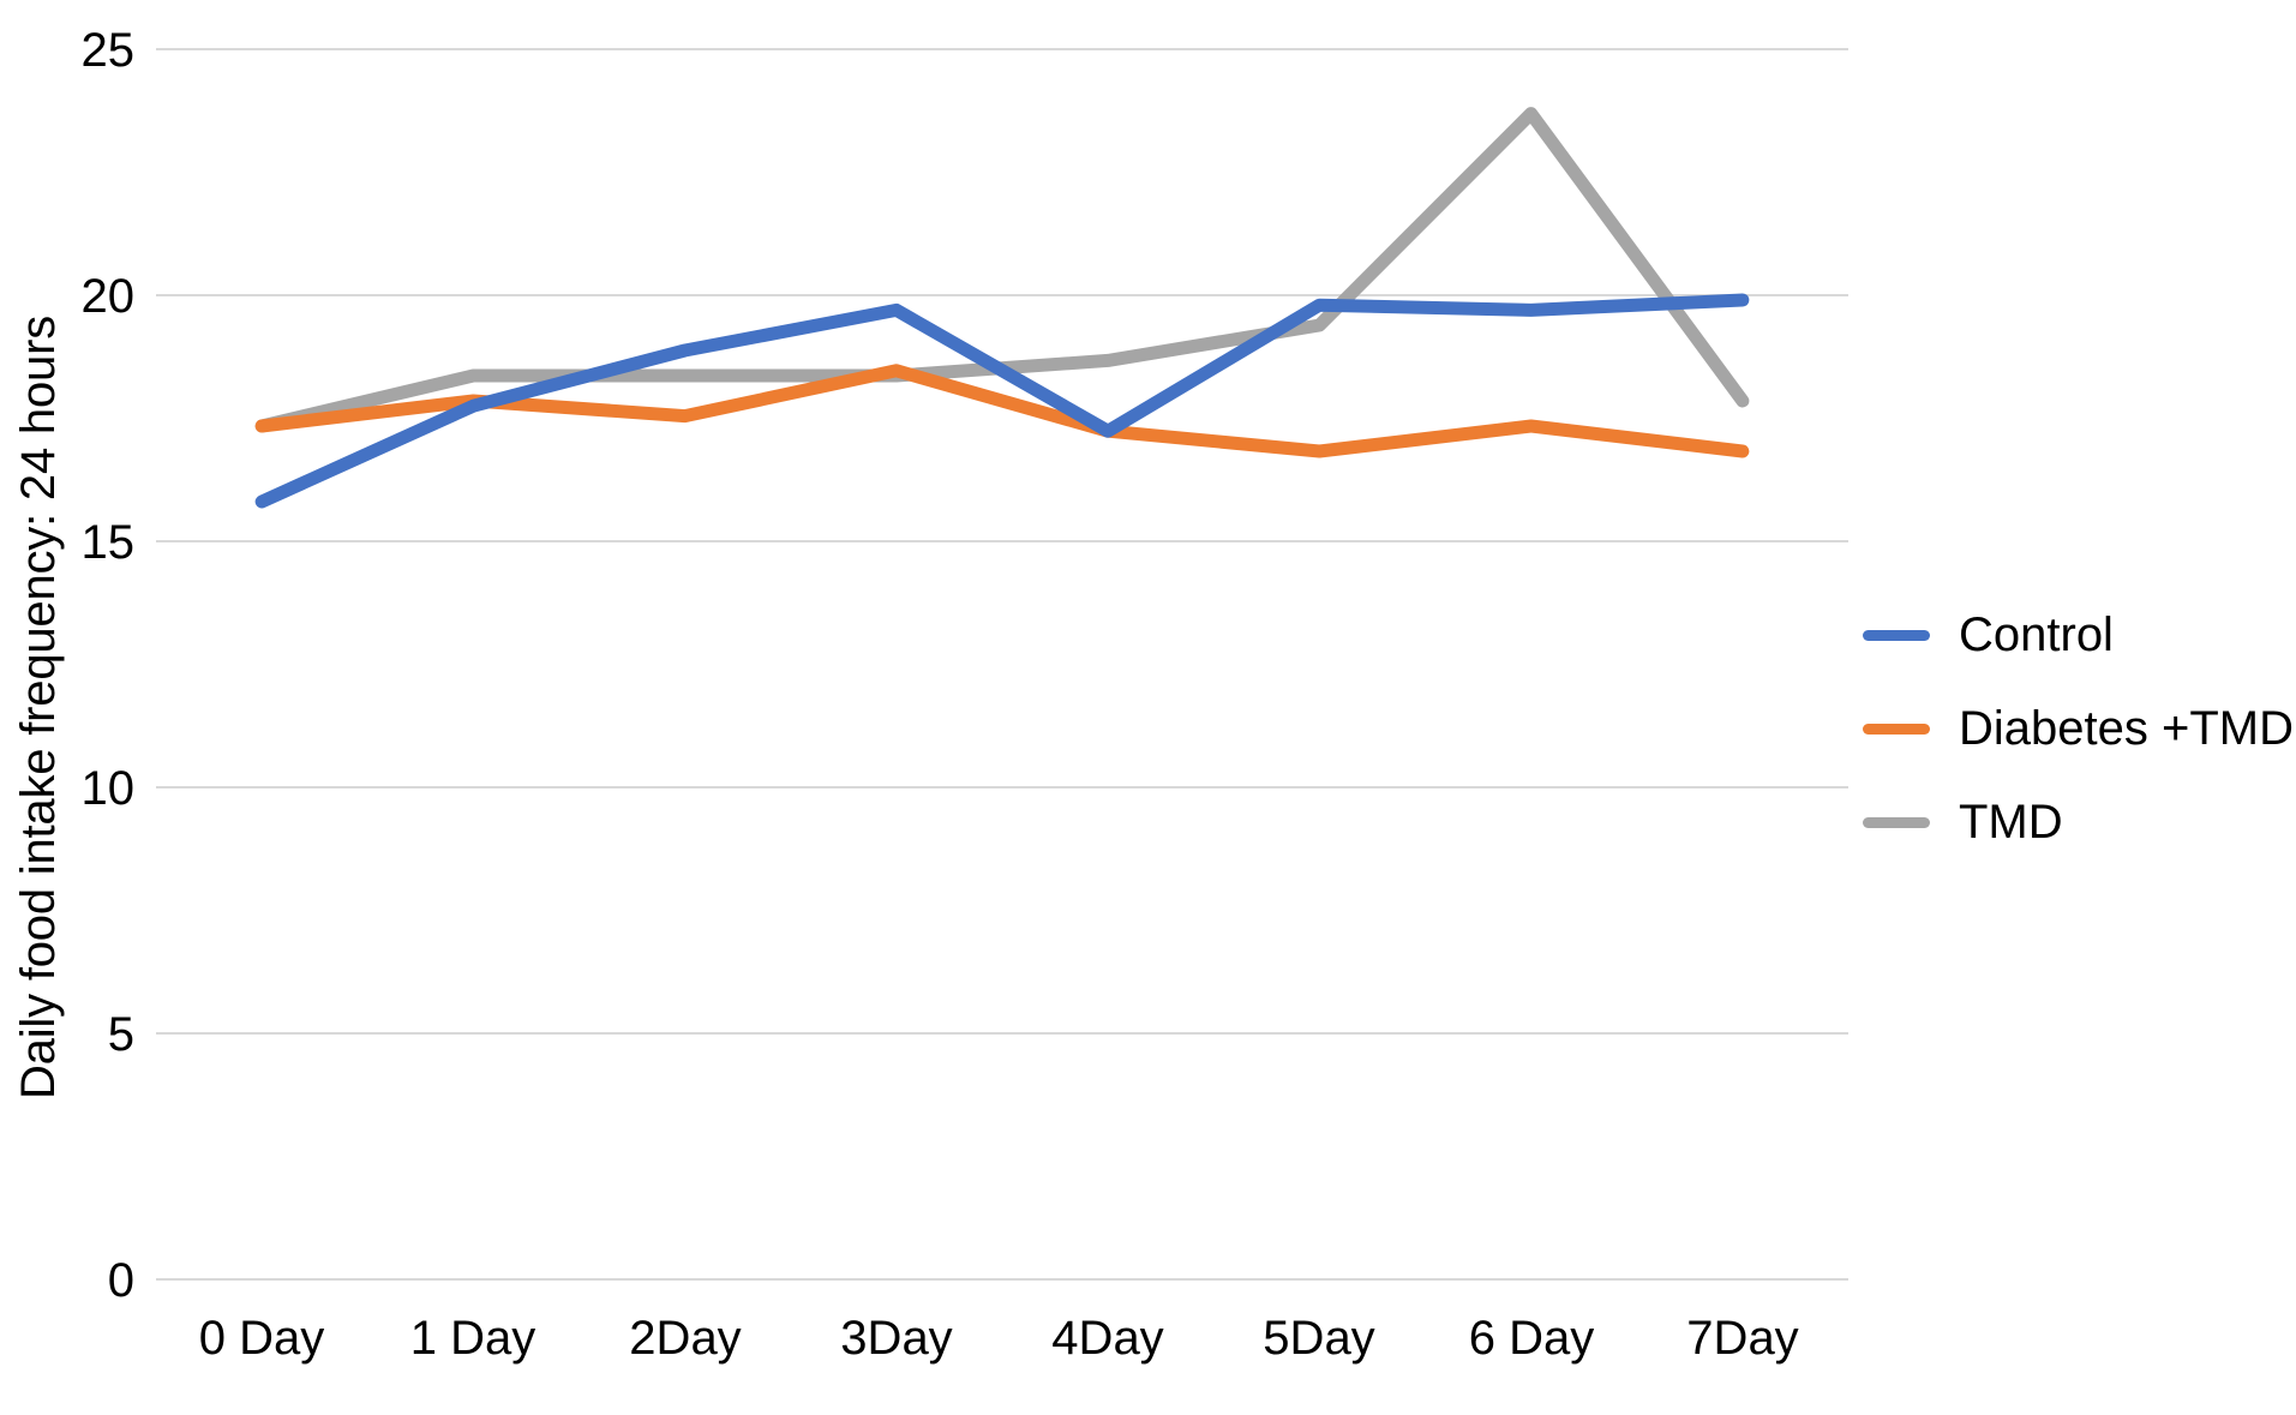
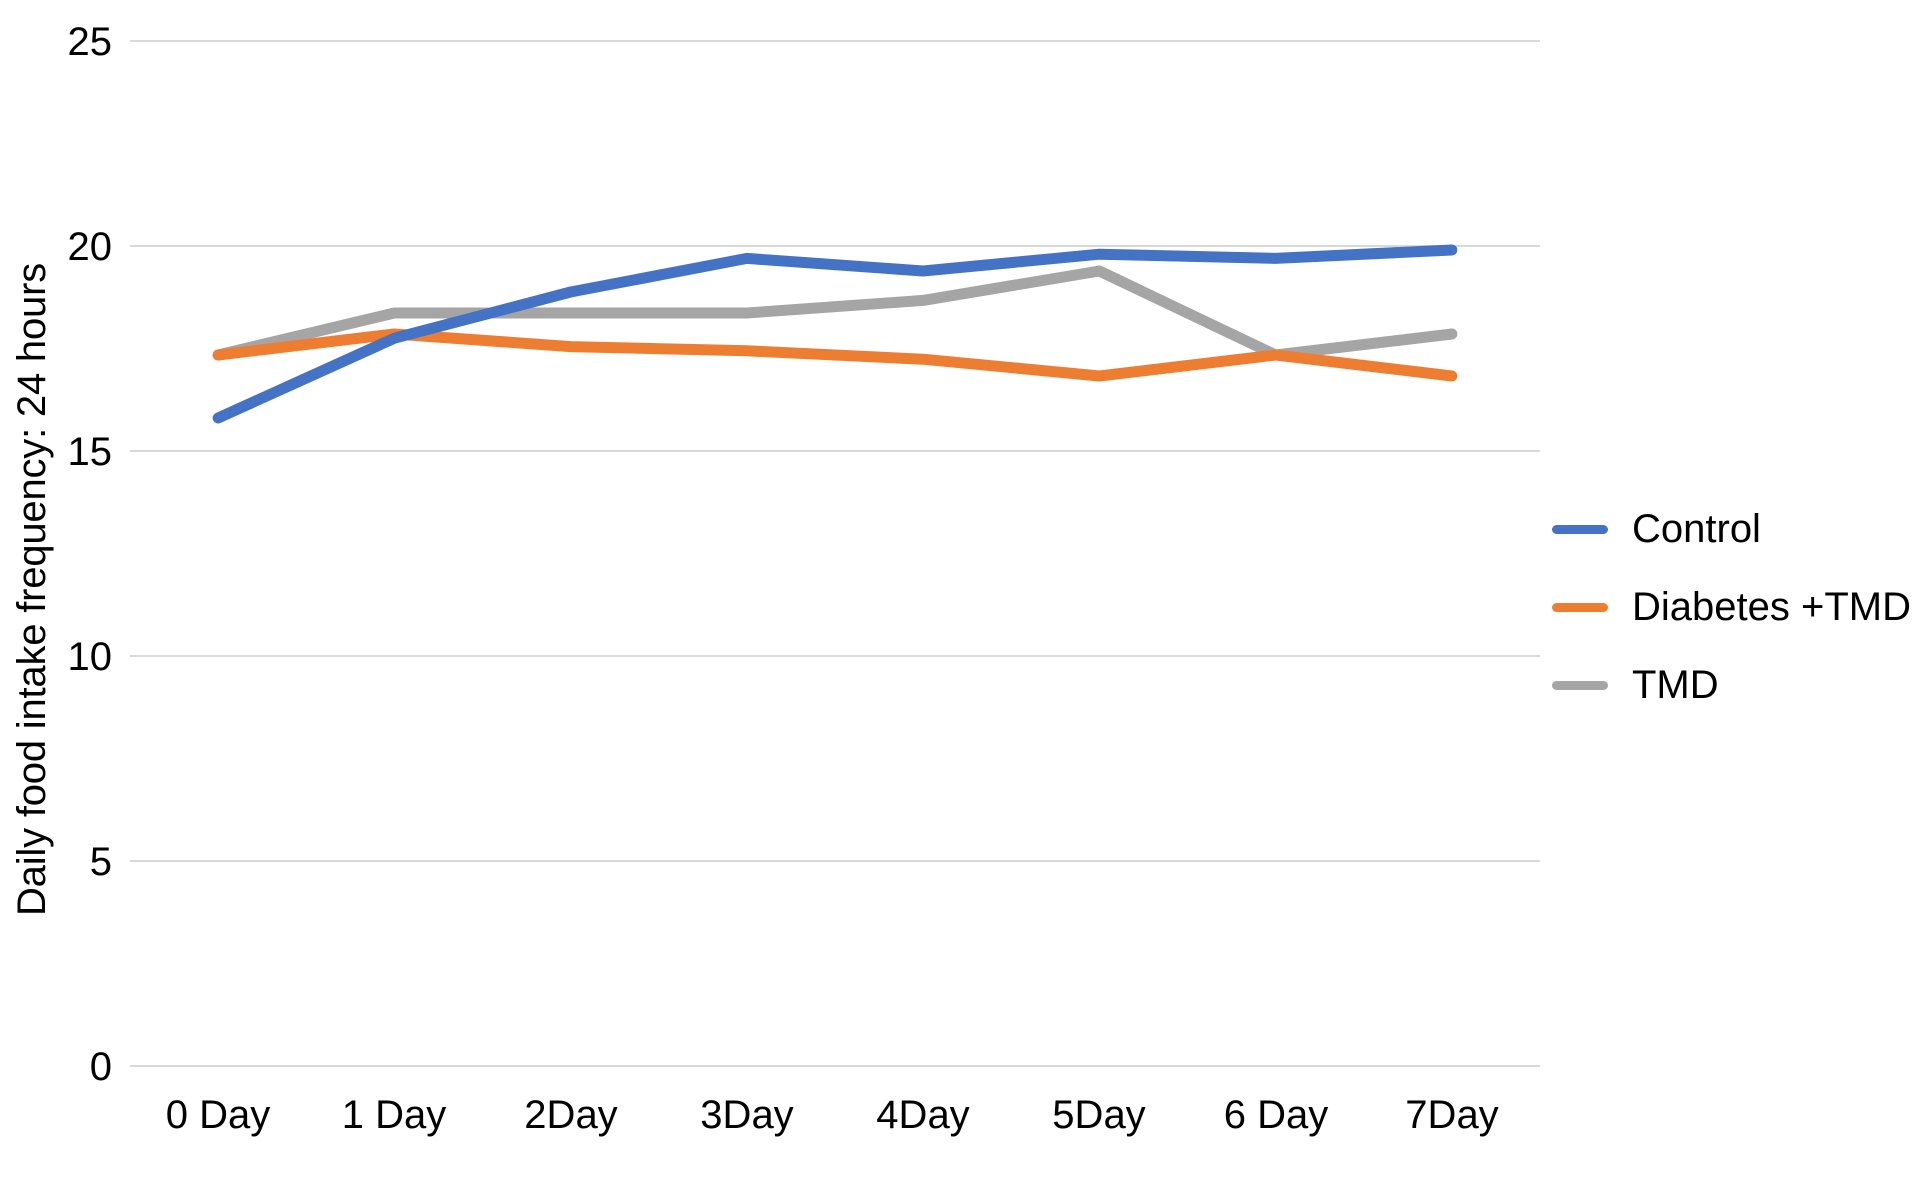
Diabetes +TMD/3Day: 18.6 -> 17.6
Control/4Day: 17.4 -> 19.5
TMD/6 Day: 23.7 -> 17.5
